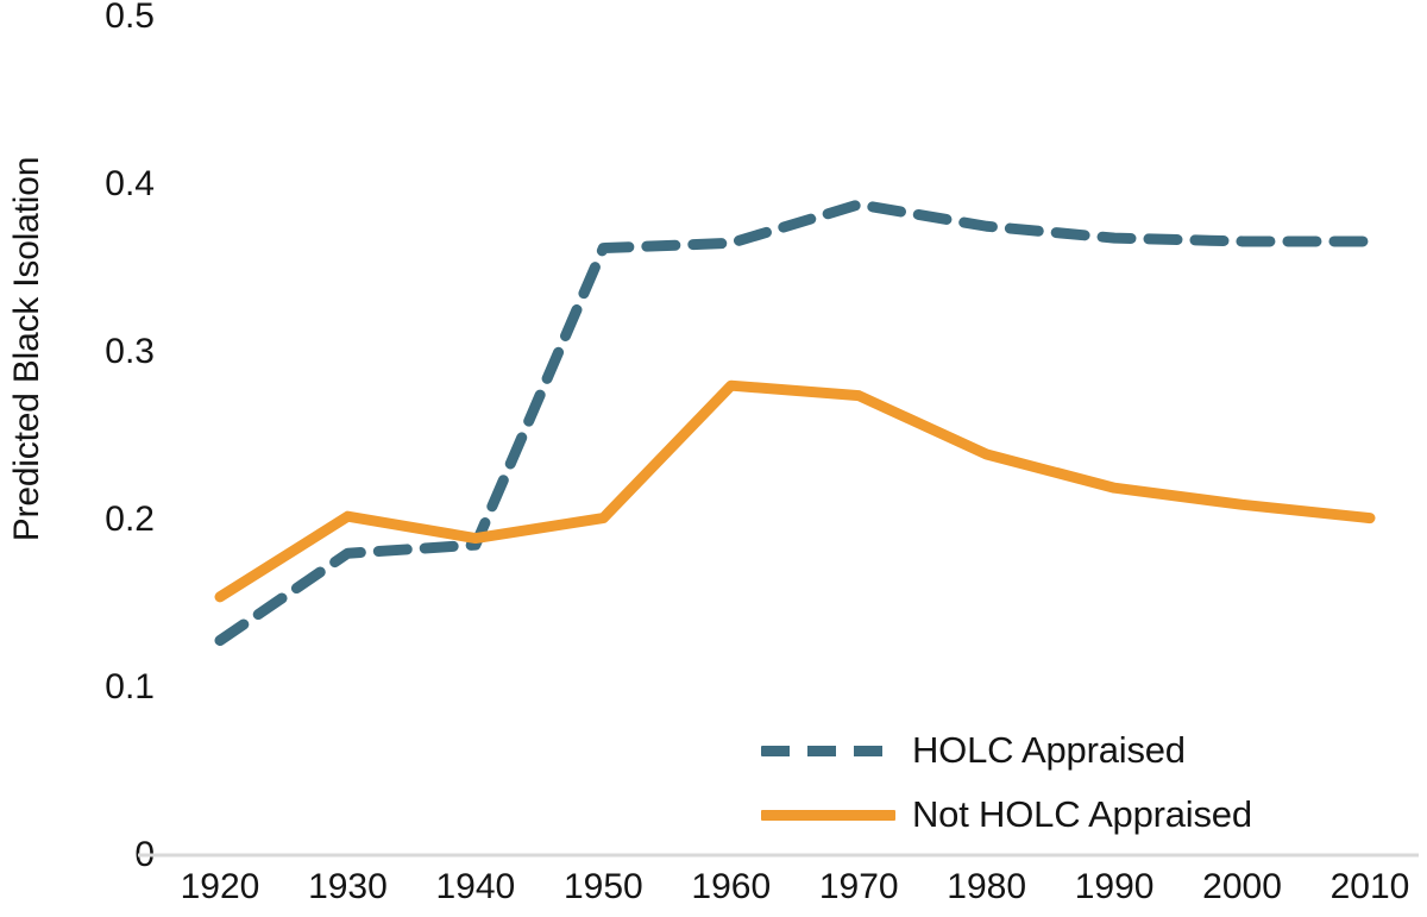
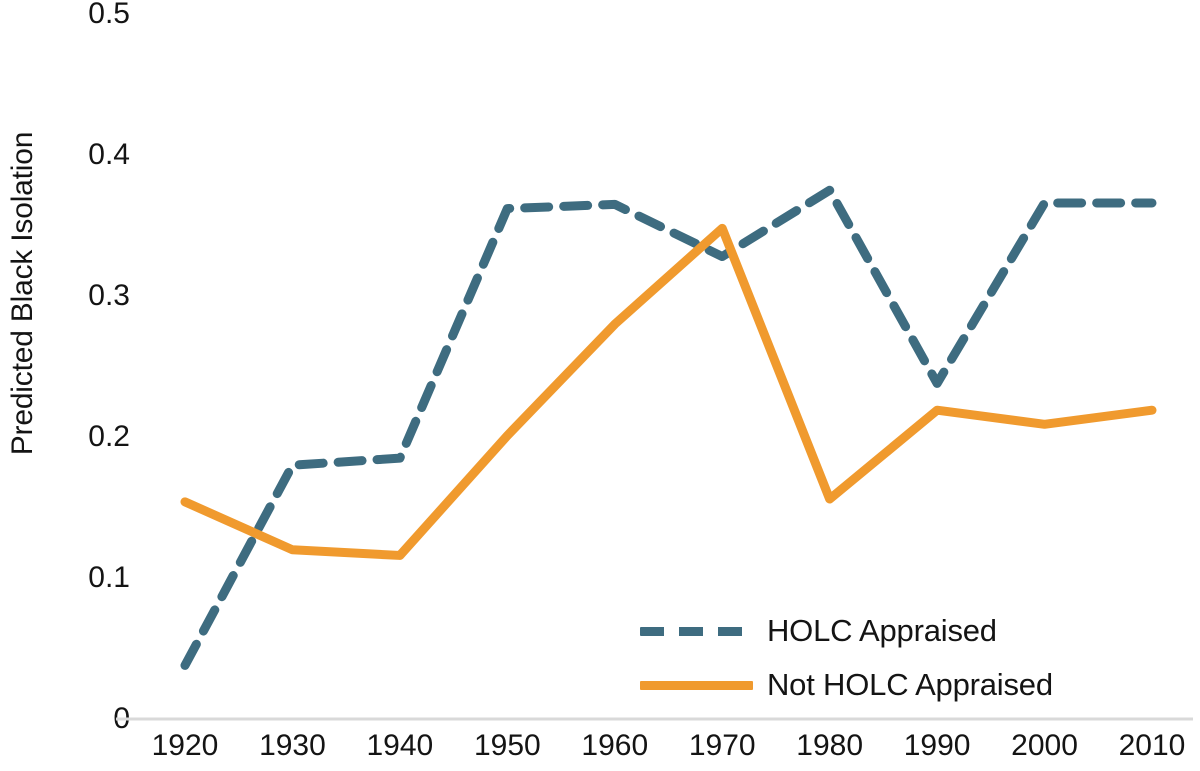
HOLC Appraised/1920: 0.128 -> 0.038
Not HOLC Appraised/1930: 0.202 -> 0.120
Not HOLC Appraised/1940: 0.189 -> 0.116
HOLC Appraised/1970: 0.388 -> 0.328
Not HOLC Appraised/1970: 0.274 -> 0.348
Not HOLC Appraised/1980: 0.239 -> 0.156
HOLC Appraised/1990: 0.368 -> 0.238
Not HOLC Appraised/2010: 0.201 -> 0.219
